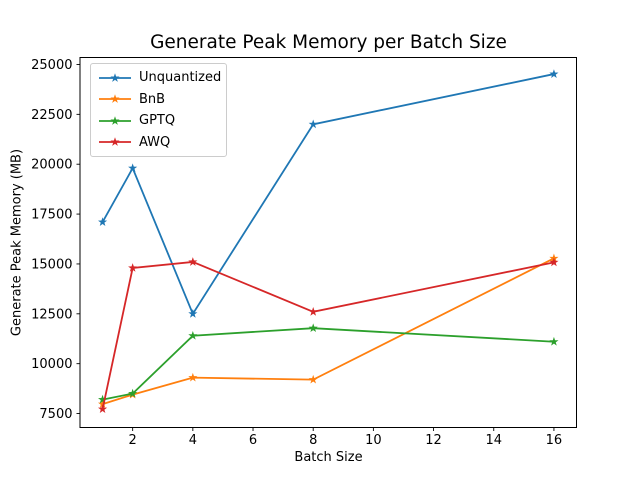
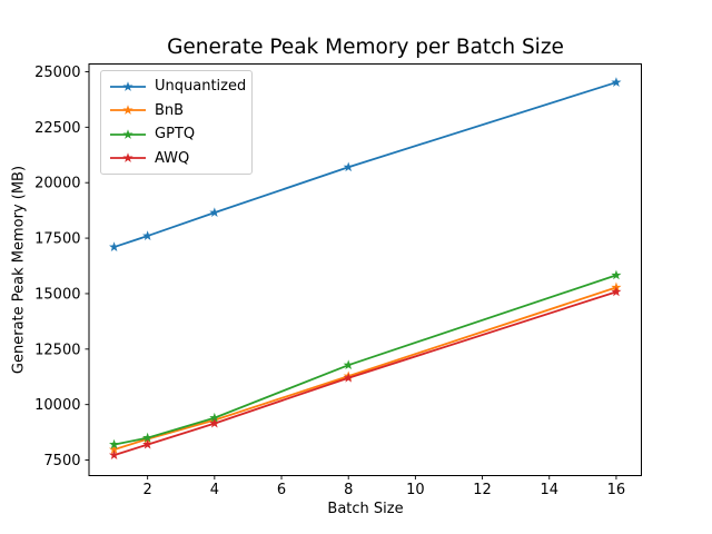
Unquantized/2: 19800 -> 17600
AWQ/2: 14800 -> 8200
Unquantized/4: 12500 -> 18600
GPTQ/4: 11400 -> 9400
AWQ/4: 15100 -> 9200
Unquantized/8: 22000 -> 20700
BnB/8: 9200 -> 11300
AWQ/8: 12600 -> 11200
GPTQ/16: 11100 -> 15800
